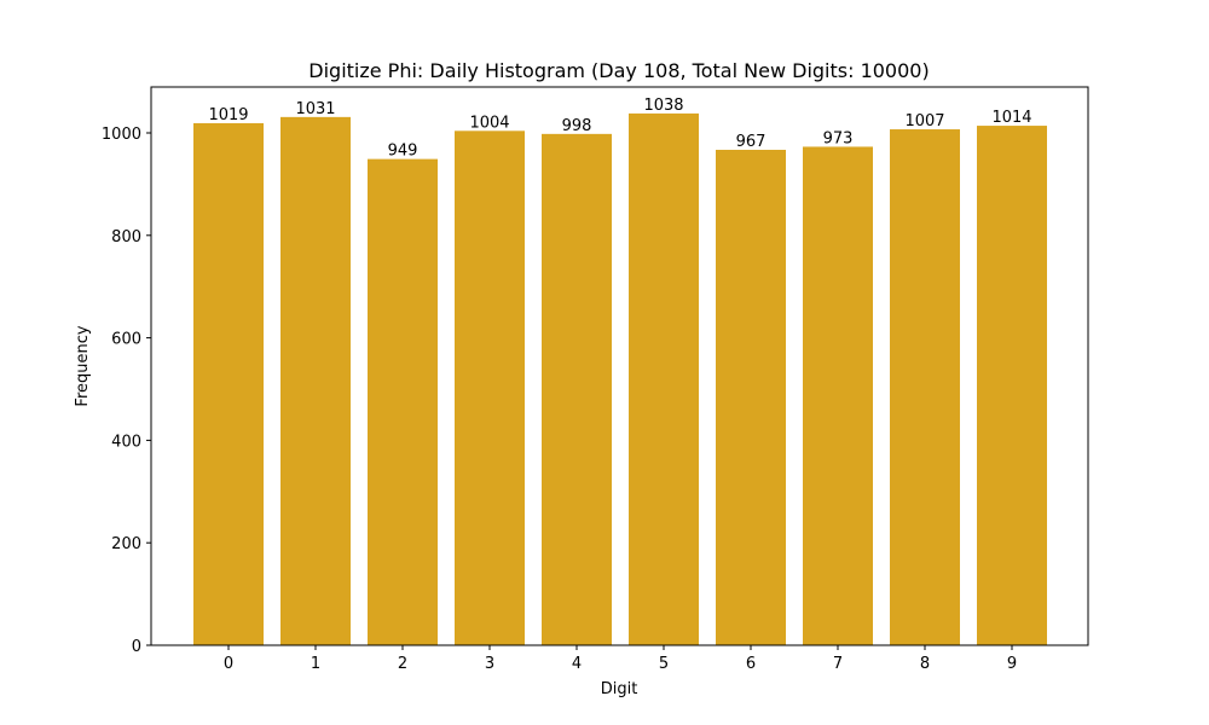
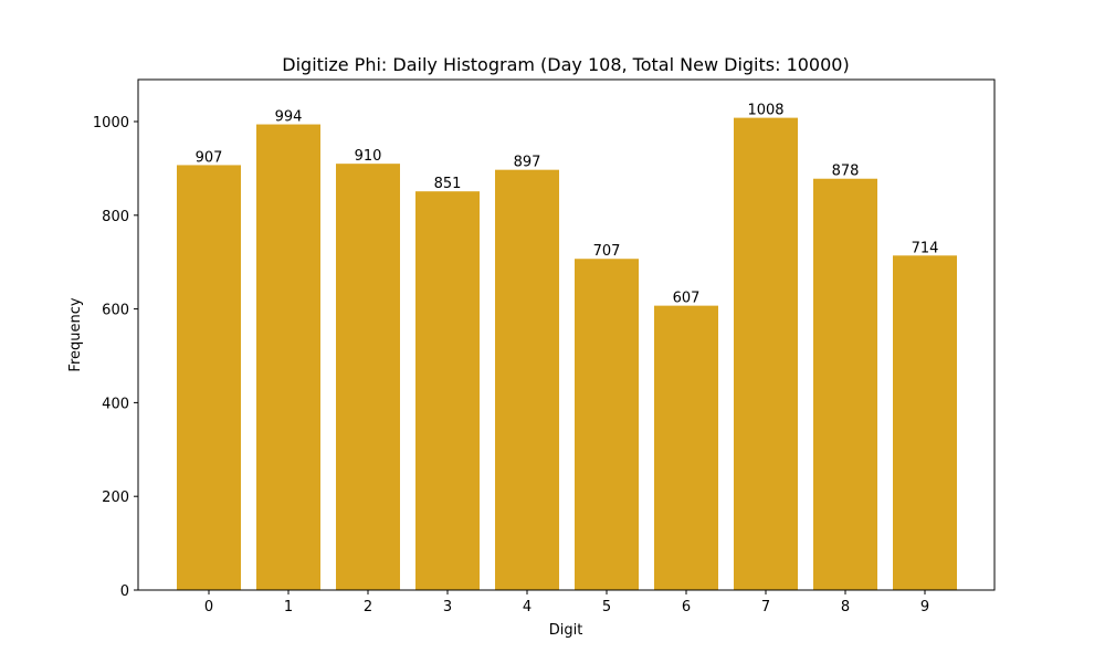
0: 1019 -> 907
1: 1031 -> 994
2: 949 -> 910
3: 1004 -> 851
4: 998 -> 897
5: 1038 -> 707
6: 967 -> 607
7: 973 -> 1008
8: 1007 -> 878
9: 1014 -> 714
